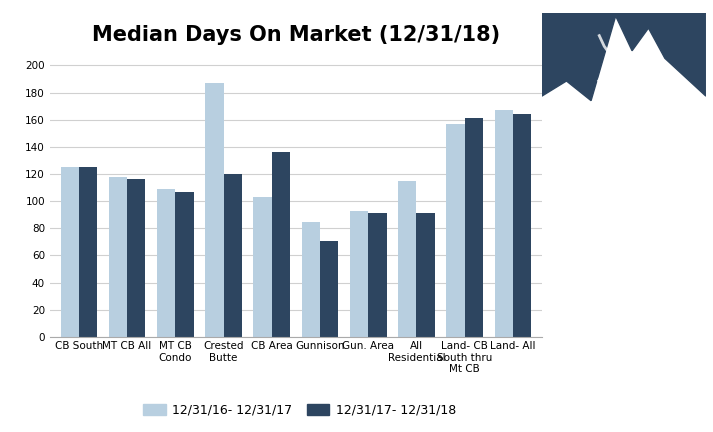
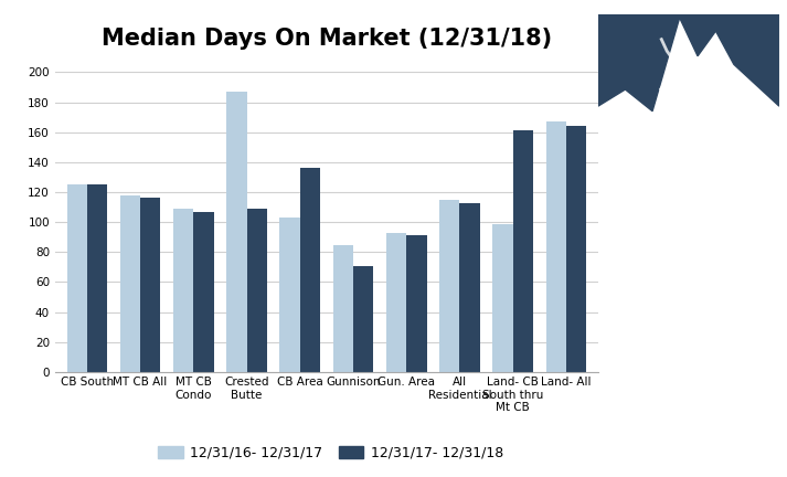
Median Days On Market (12/31/18)/12/31/17- 12/31/18/Crested Butte: 120 -> 109
Median Days On Market (12/31/18)/12/31/17- 12/31/18/All Residential: 91 -> 113
Median Days On Market (12/31/18)/12/31/16- 12/31/17/Land- CB South thru Mt CB: 157 -> 99
